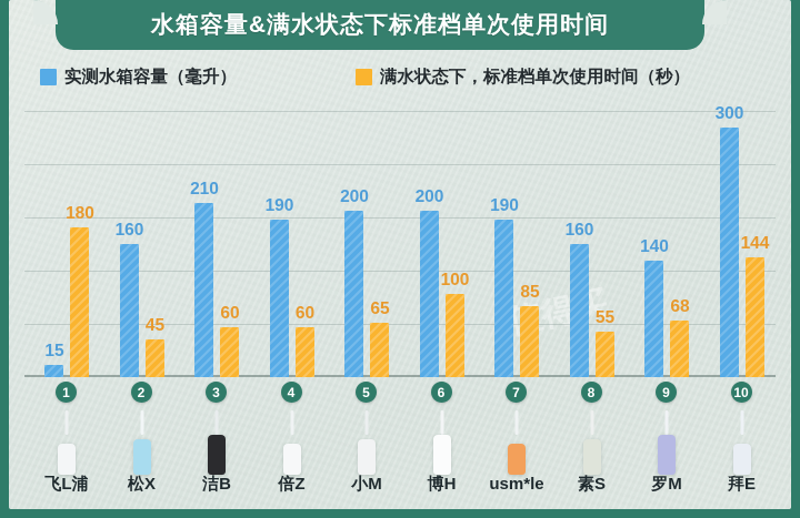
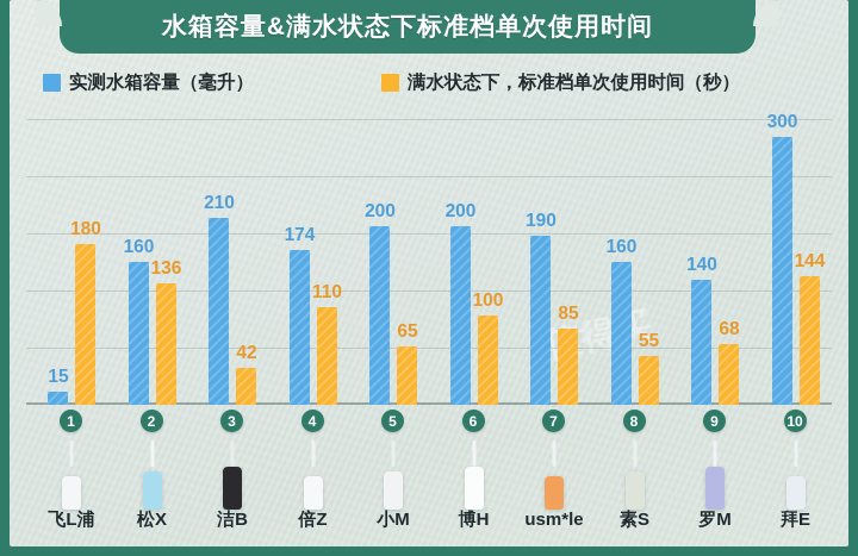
满水状态下，标准档单次使用时间（秒）/松X: 45 -> 136
满水状态下，标准档单次使用时间（秒）/洁B: 60 -> 42
实测水箱容量（毫升）/倍Z: 190 -> 174
满水状态下，标准档单次使用时间（秒）/倍Z: 60 -> 110
